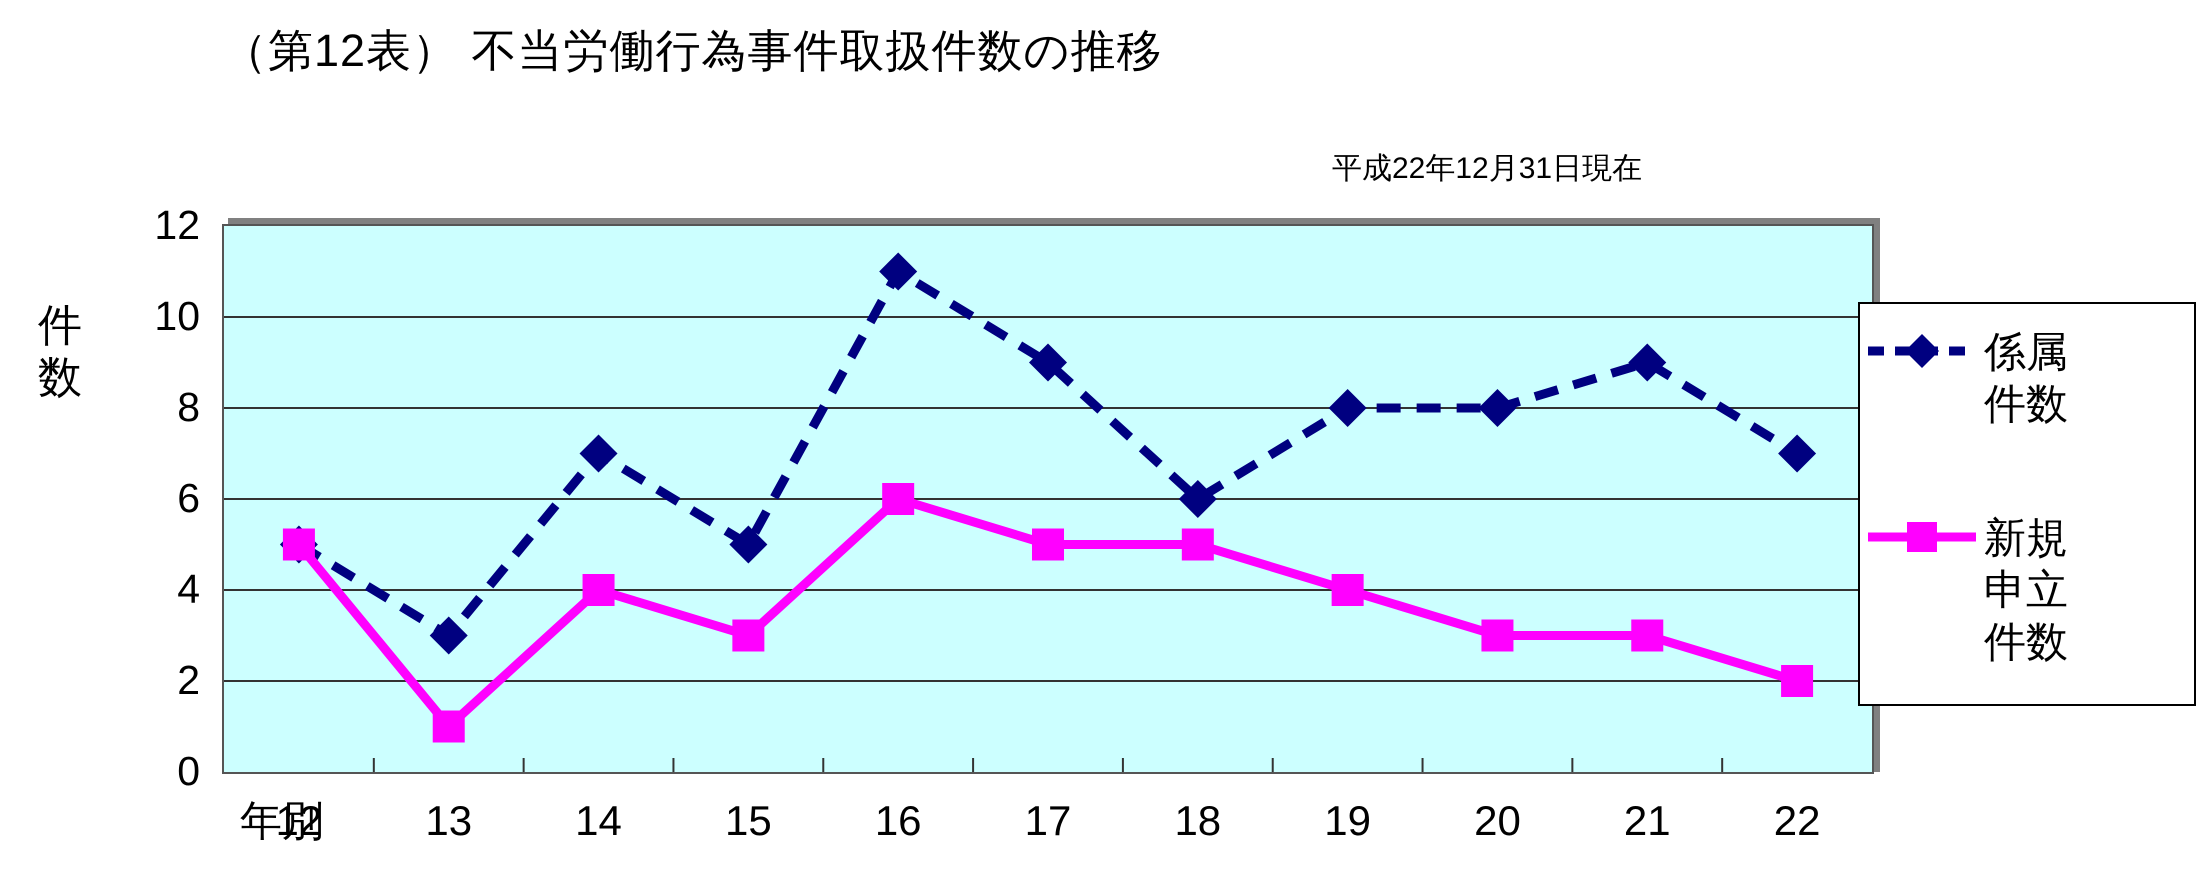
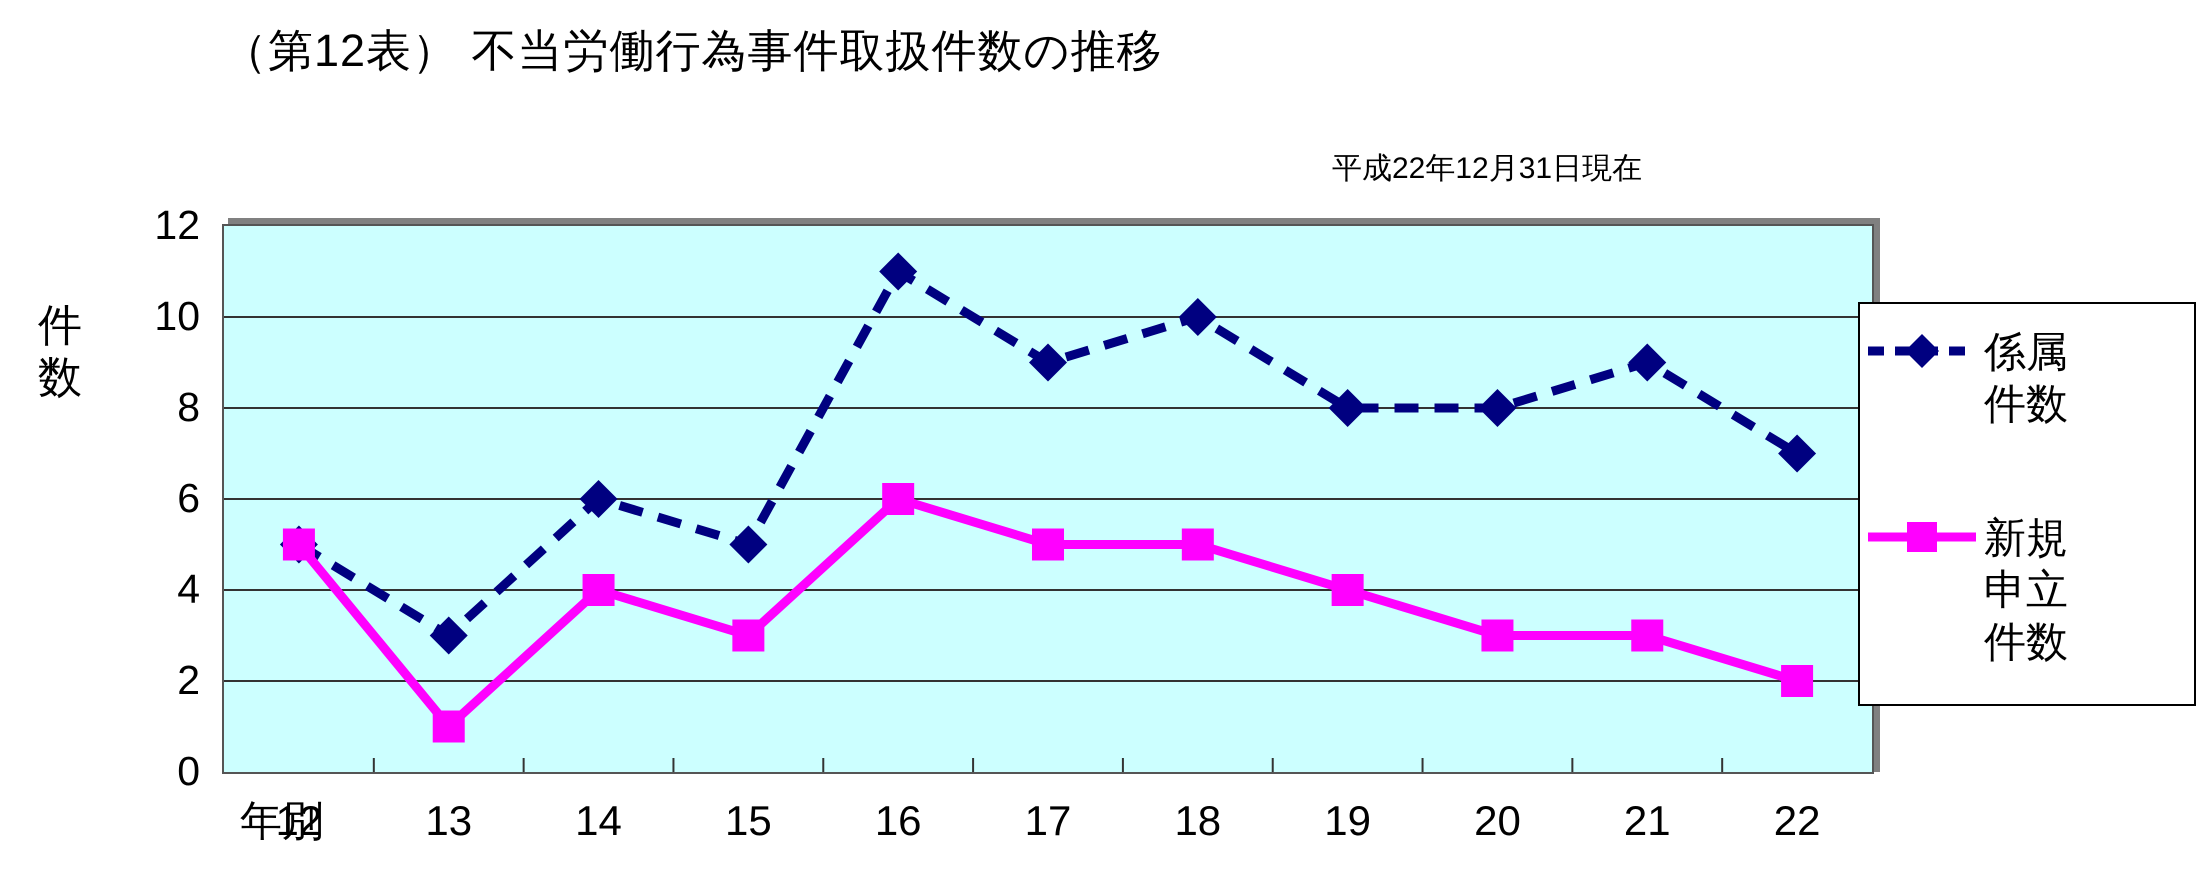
係属件数/14: 7 -> 6
係属件数/18: 6 -> 10
